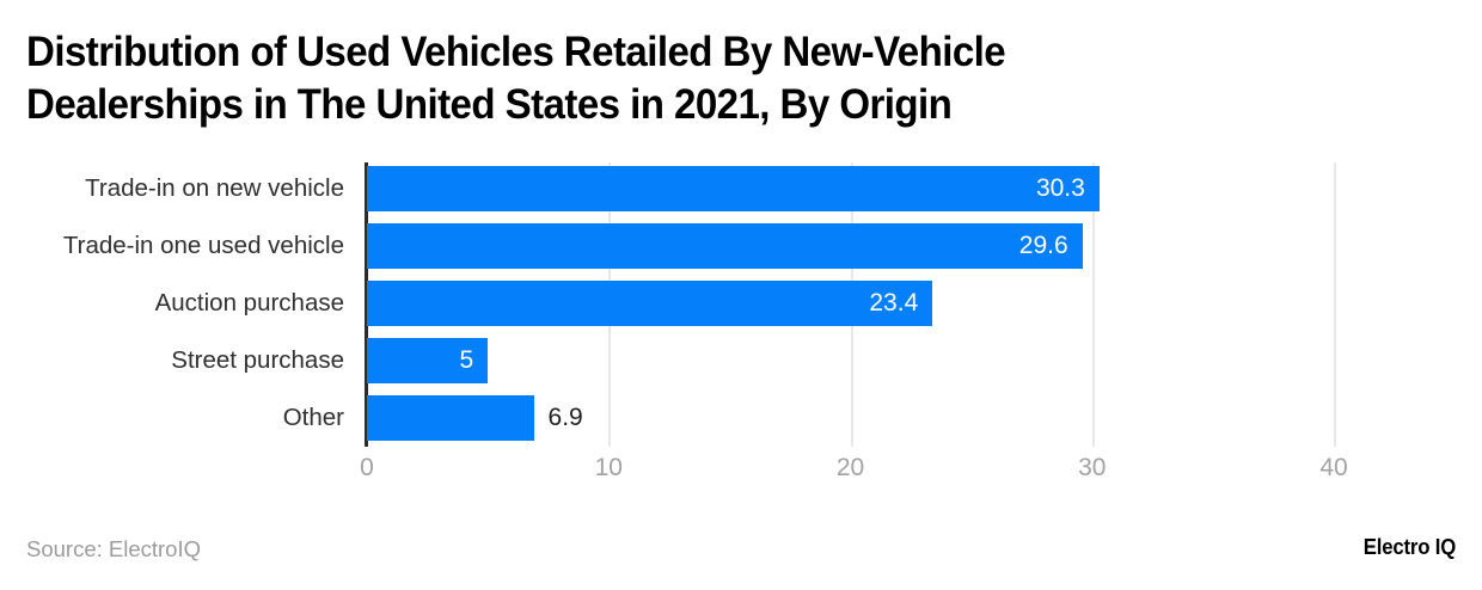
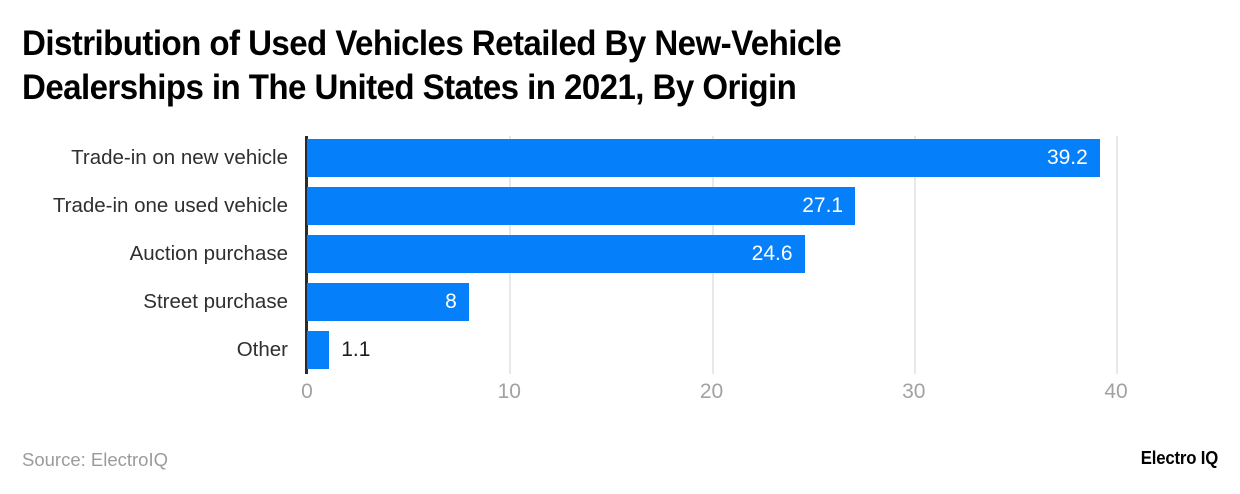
Trade-in on new vehicle: 30.3 -> 39.2
Trade-in one used vehicle: 29.6 -> 27.1
Auction purchase: 23.4 -> 24.6
Street purchase: 5 -> 8
Other: 6.9 -> 1.1
